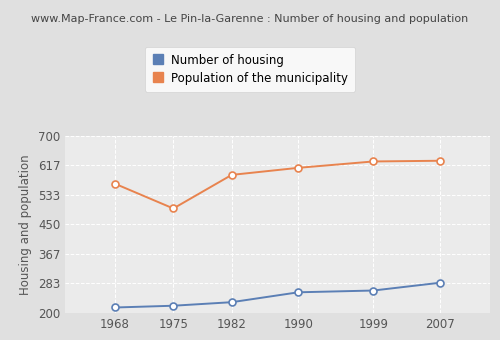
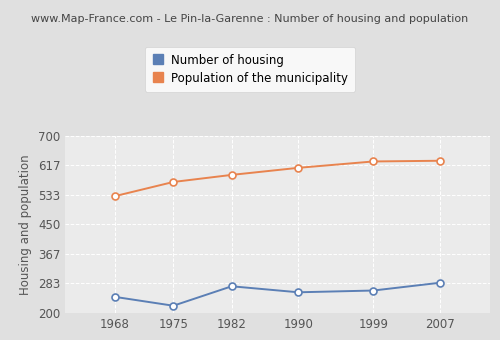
Number of housing/1968: 215 -> 245
Population of the municipality/1968: 565 -> 530
Population of the municipality/1975: 495 -> 570
Number of housing/1982: 230 -> 275
